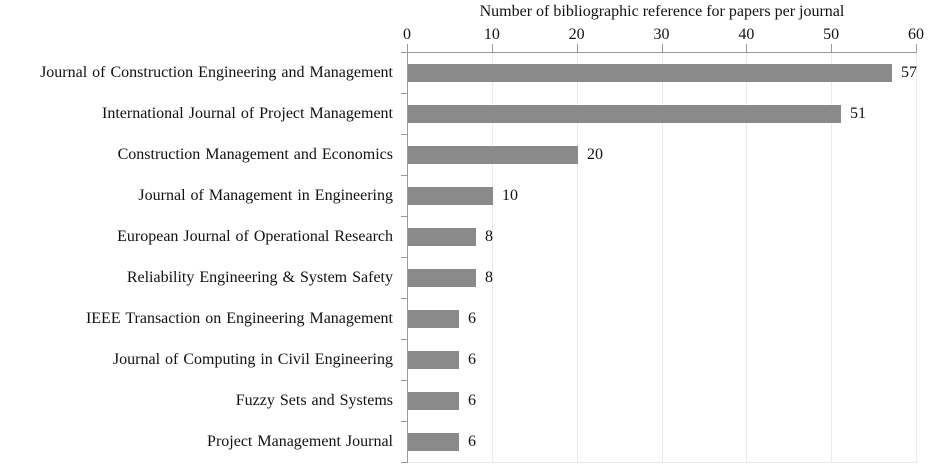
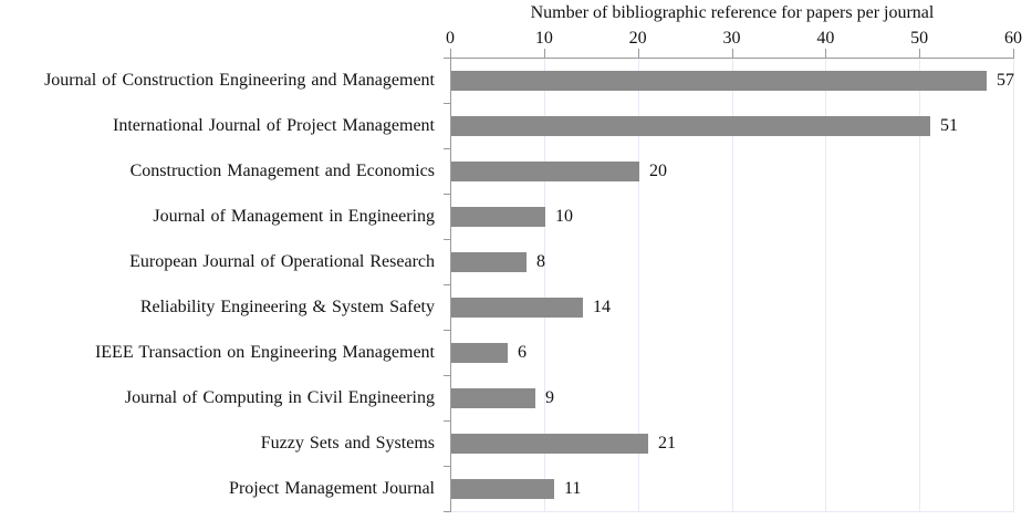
Reliability Engineering & System Safety: 8 -> 14
Journal of Computing in Civil Engineering: 6 -> 9
Fuzzy Sets and Systems: 6 -> 21
Project Management Journal: 6 -> 11
